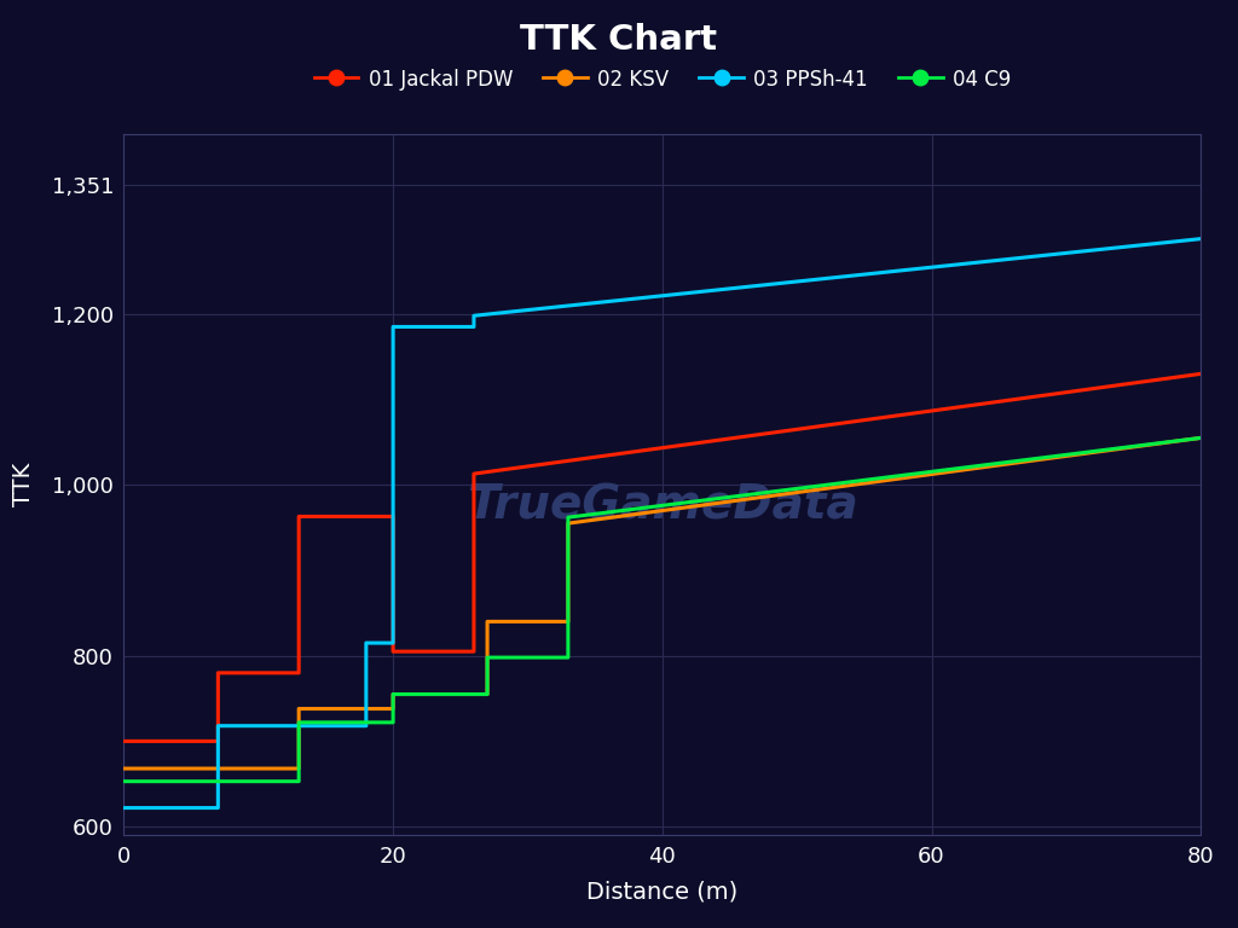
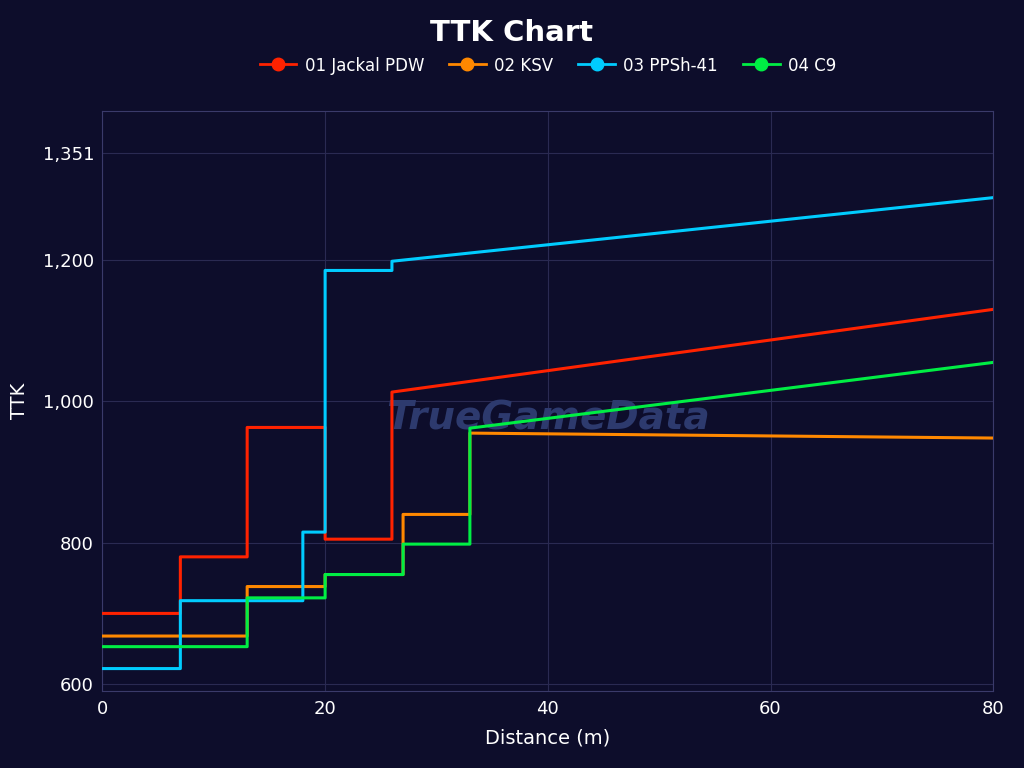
02 KSV/80: 1,055 -> 948
